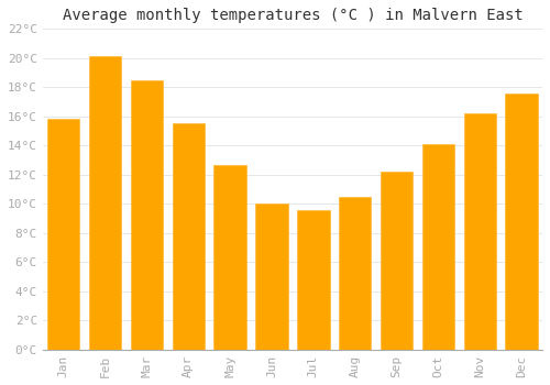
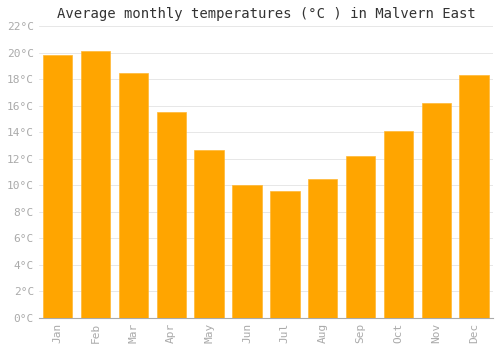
Jan: 15.8°C -> 19.8°C
Dec: 17.6°C -> 18.3°C
